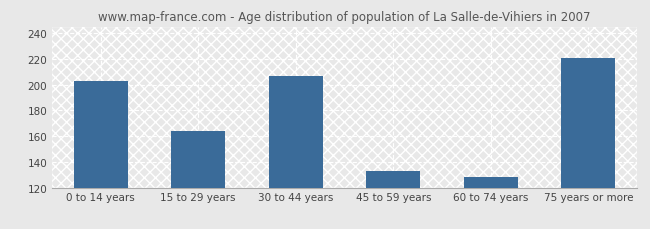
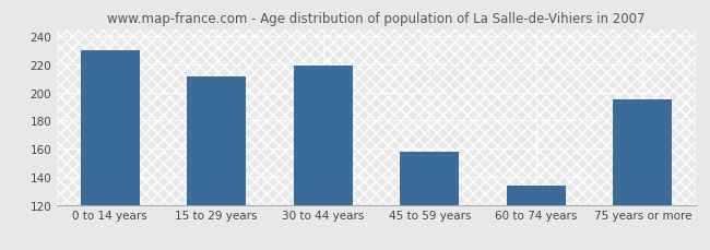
0 to 14 years: 203 -> 230
15 to 29 years: 164 -> 211
30 to 44 years: 207 -> 219
45 to 59 years: 133 -> 158
60 to 74 years: 128 -> 134
75 years or more: 221 -> 195
